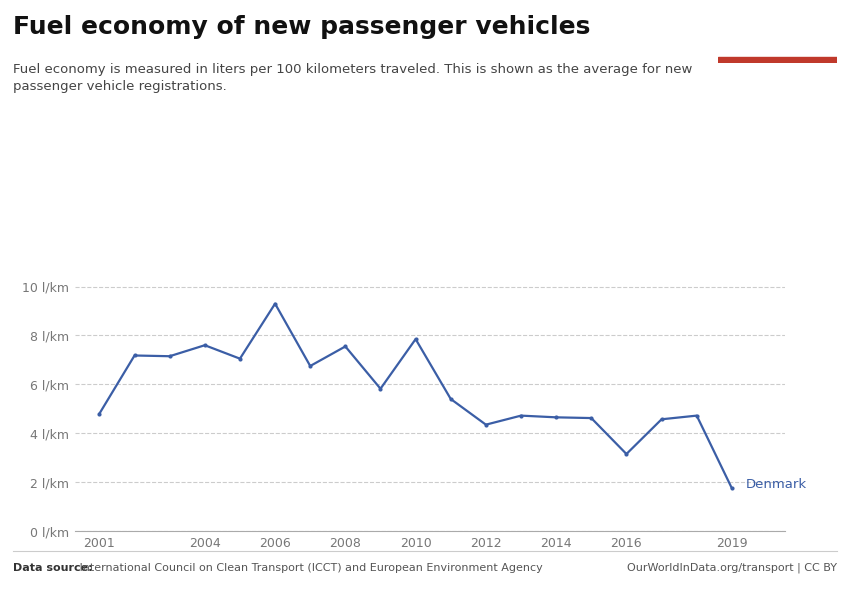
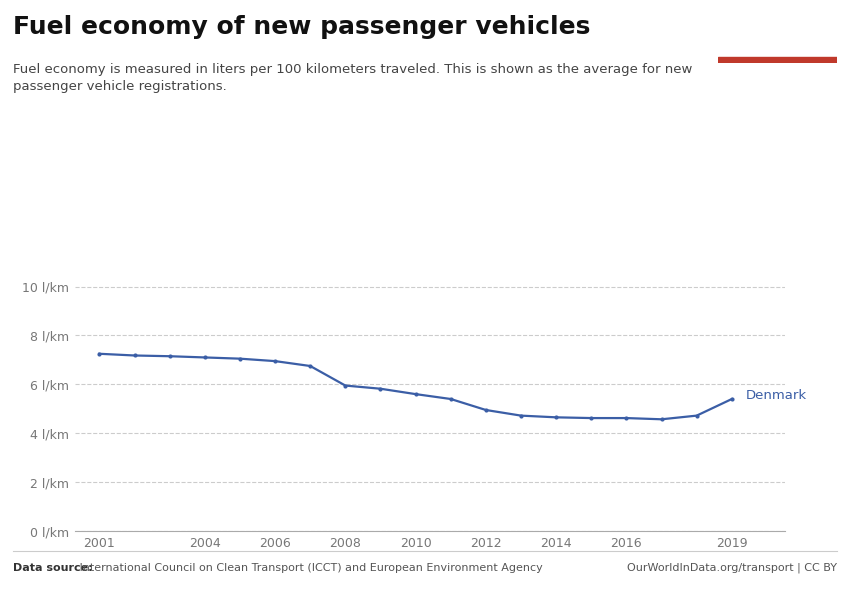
2001: 4.80 l/km -> 7.25 l/km
2004: 7.60 l/km -> 7.10 l/km
2006: 9.30 l/km -> 6.95 l/km
2008: 7.55 l/km -> 5.95 l/km
2010: 7.85 l/km -> 5.60 l/km
2012: 4.35 l/km -> 4.95 l/km
2016: 3.15 l/km -> 4.62 l/km
2019: 1.75 l/km -> 5.40 l/km
